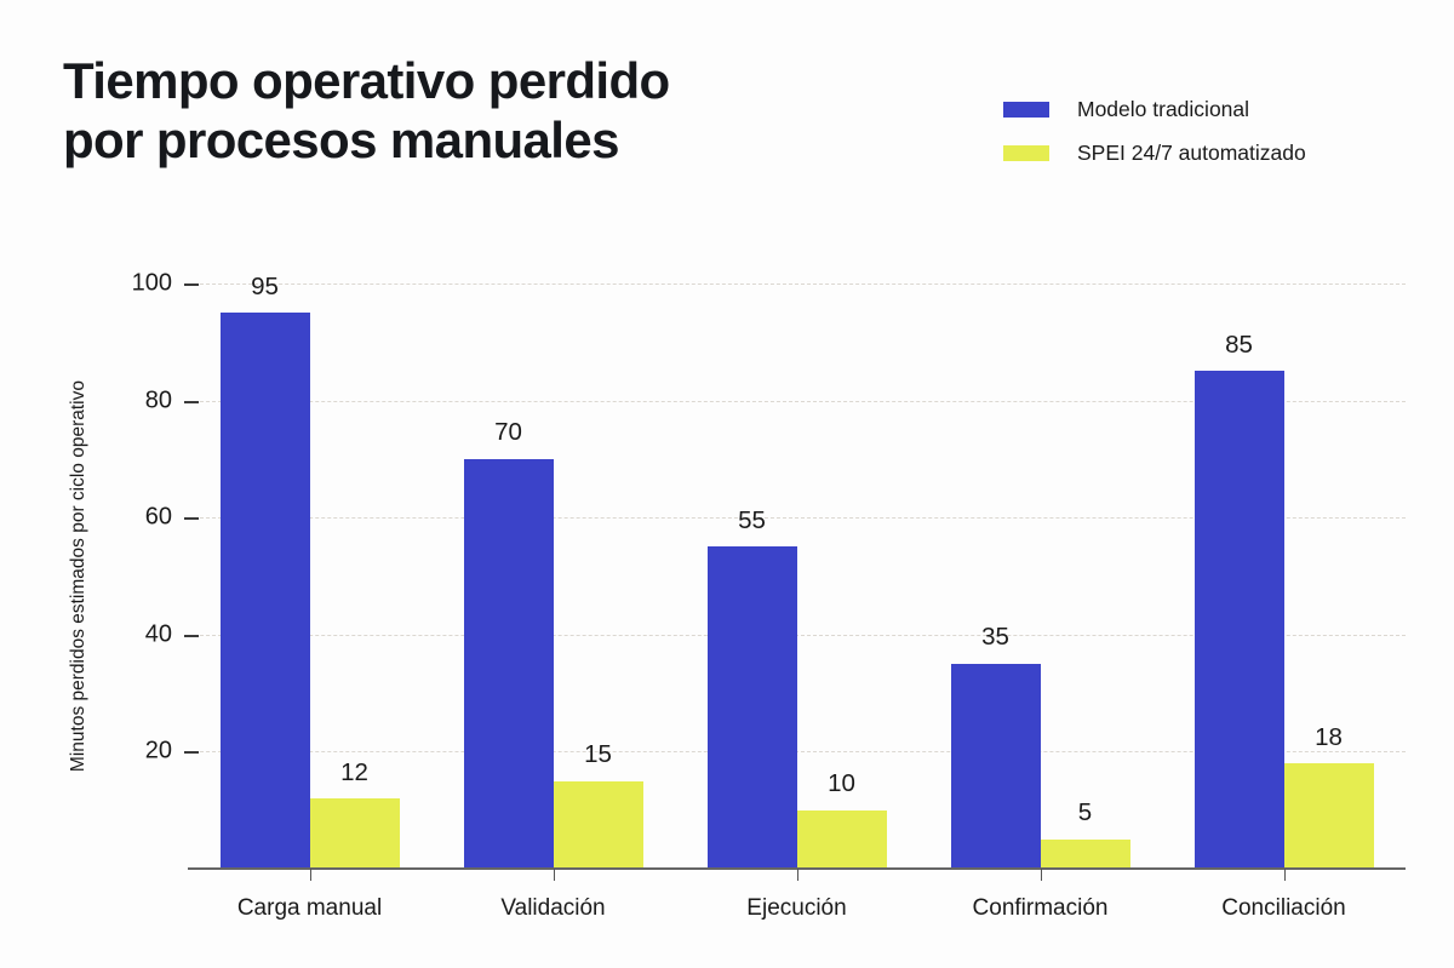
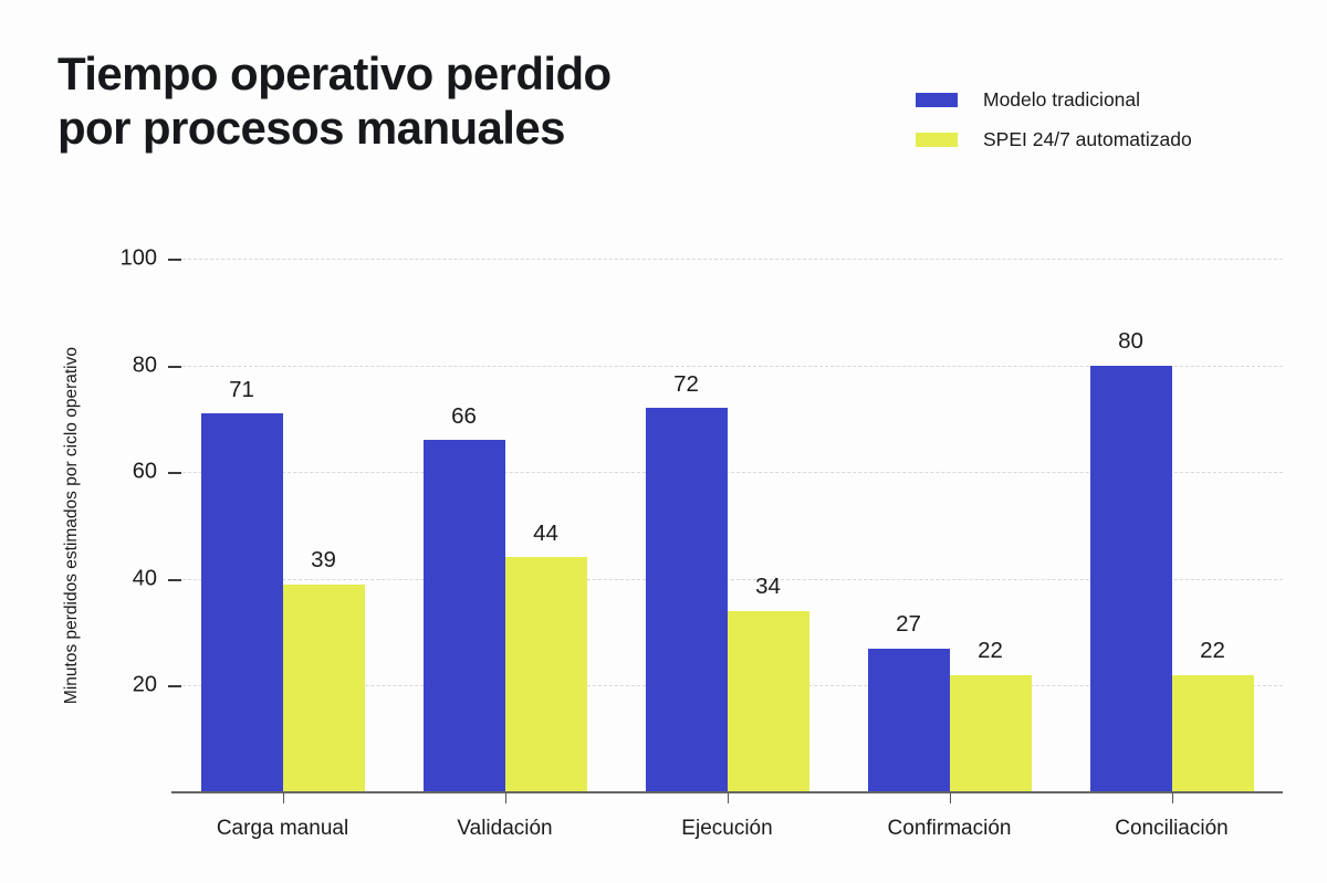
Modelo tradicional/Carga manual: 95 -> 71
SPEI 24/7 automatizado/Carga manual: 12 -> 39
Modelo tradicional/Validación: 70 -> 66
SPEI 24/7 automatizado/Validación: 15 -> 44
Modelo tradicional/Ejecución: 55 -> 72
SPEI 24/7 automatizado/Ejecución: 10 -> 34
Modelo tradicional/Confirmación: 35 -> 27
SPEI 24/7 automatizado/Confirmación: 5 -> 22
Modelo tradicional/Conciliación: 85 -> 80
SPEI 24/7 automatizado/Conciliación: 18 -> 22
